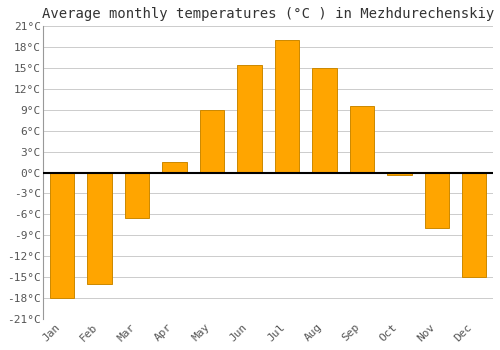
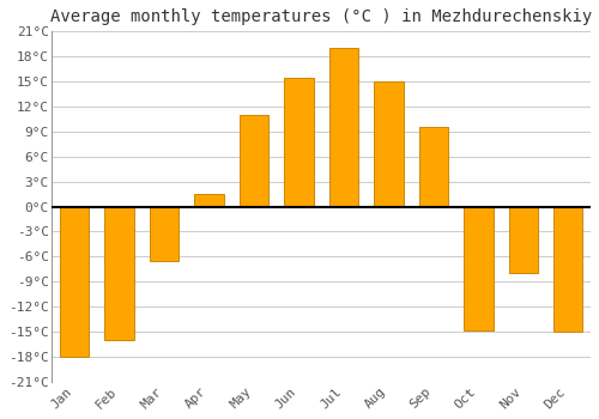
May: 9.0°C -> 11.0°C
Oct: -0.3°C -> -14.8°C
